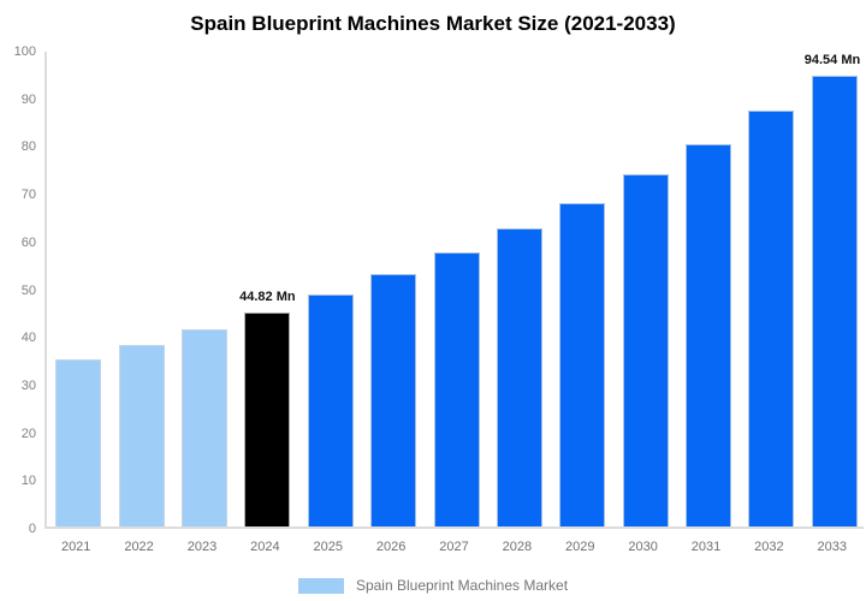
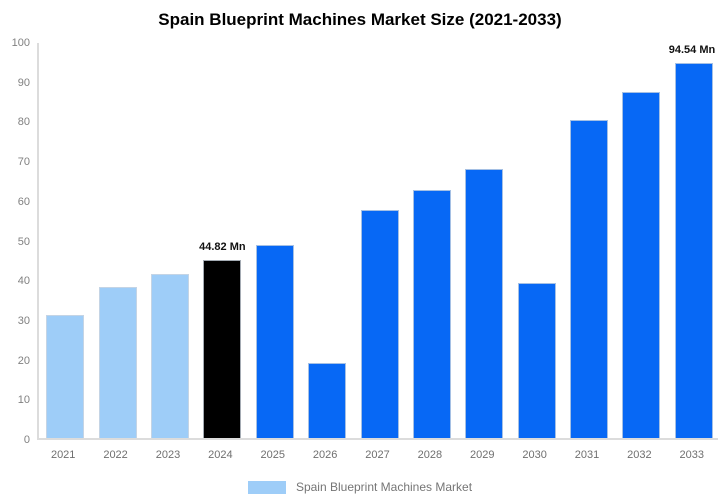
2021: 35 -> 31
2026: 53 -> 19
2030: 74 -> 39
